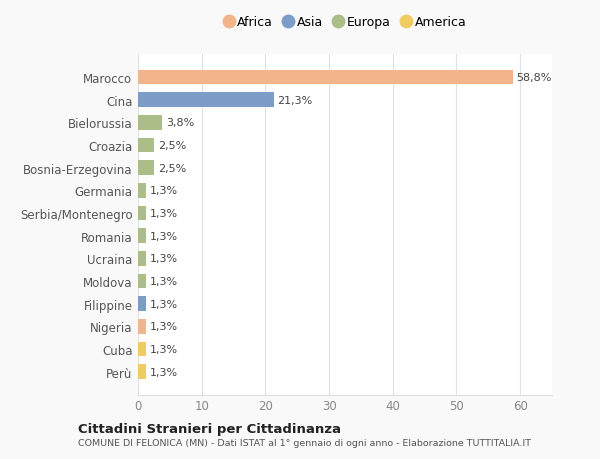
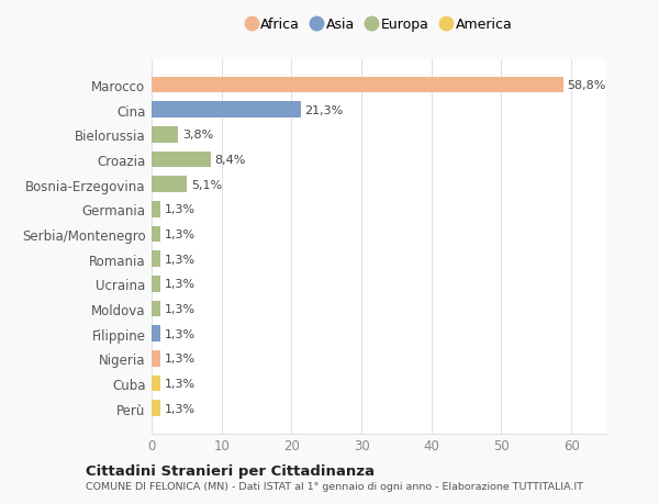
Croazia: 2,5% -> 8,4%
Bosnia-Erzegovina: 2,5% -> 5,1%
